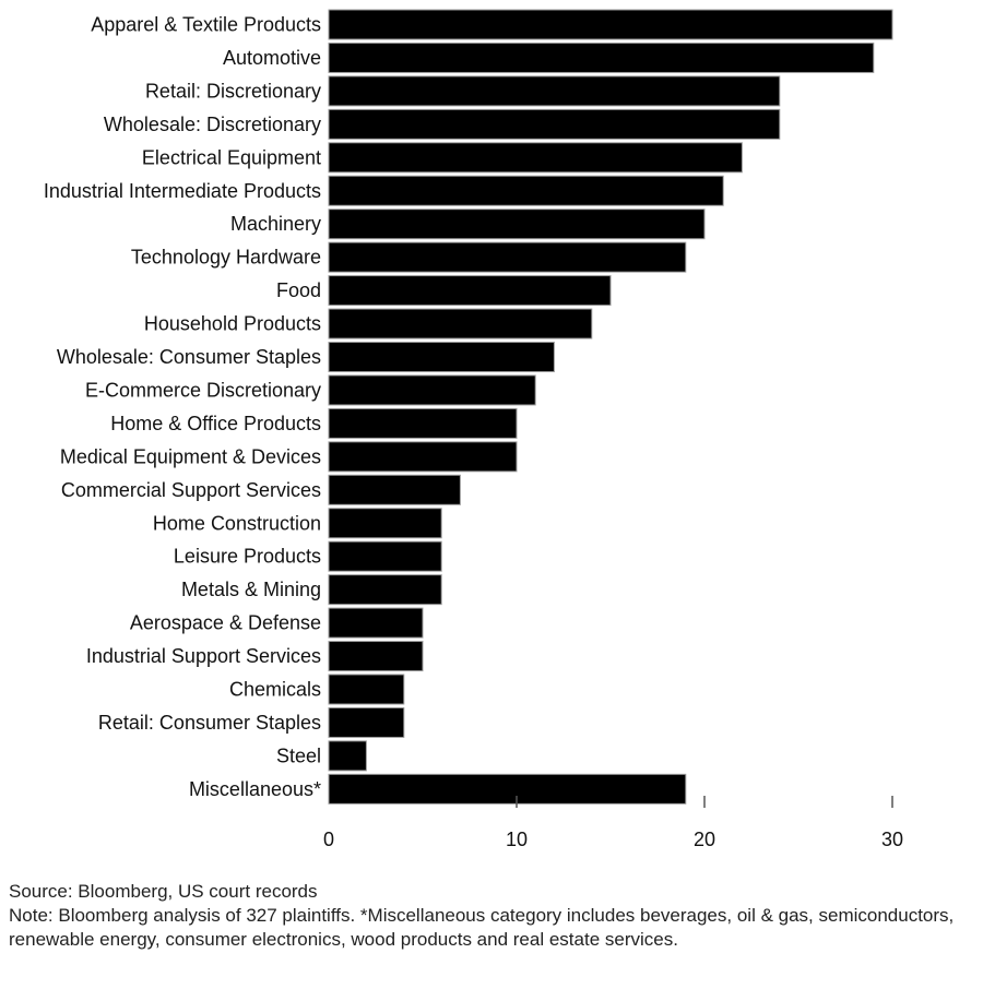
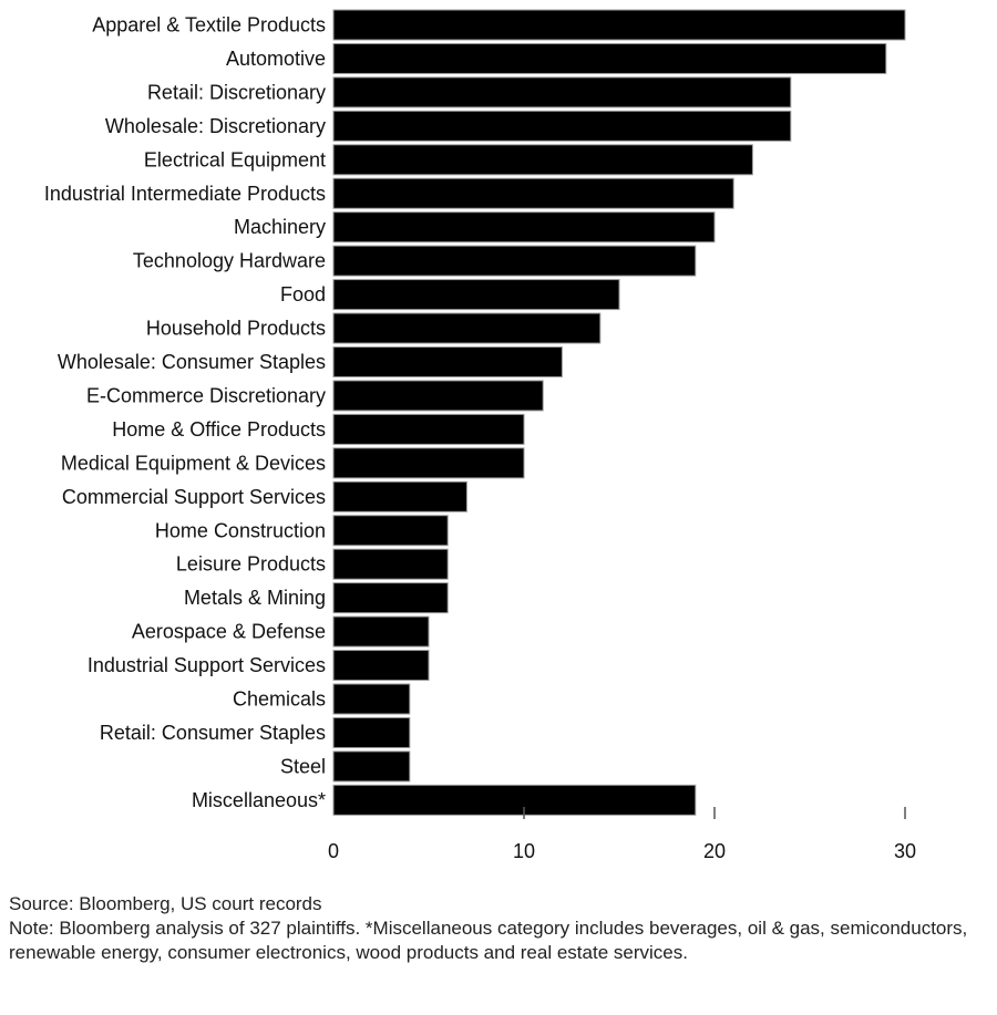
Steel: 2 -> 4
